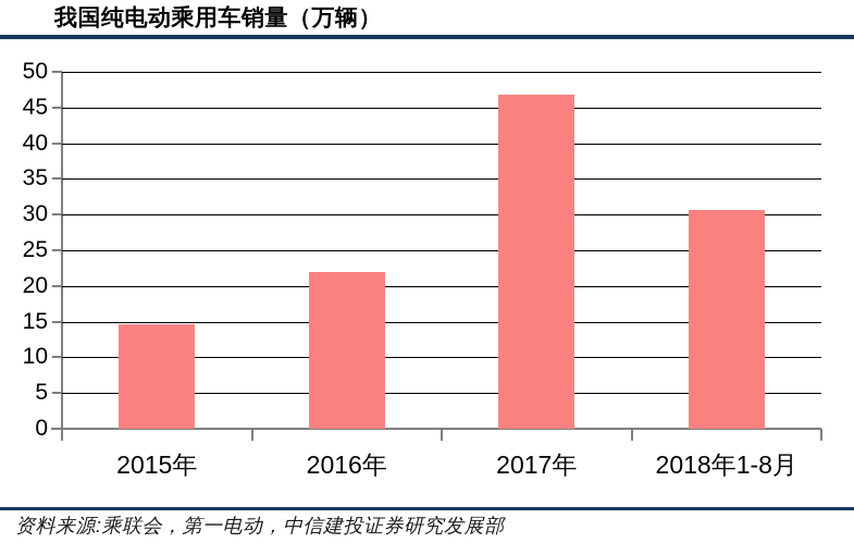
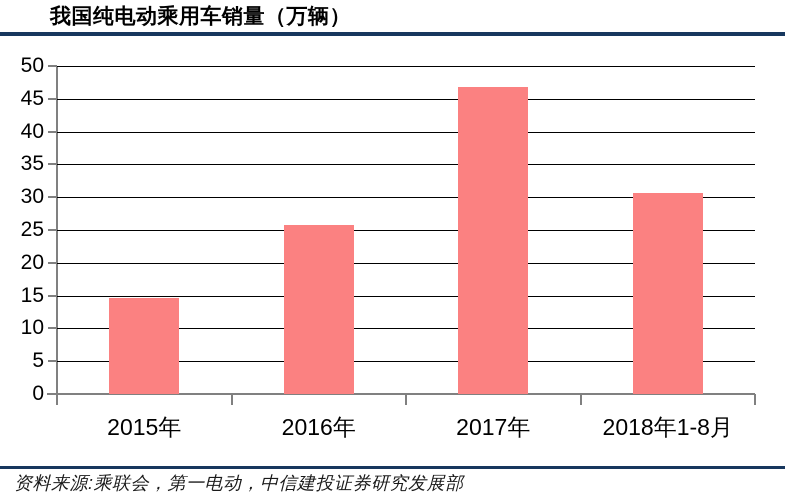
2016年: 22 -> 26
